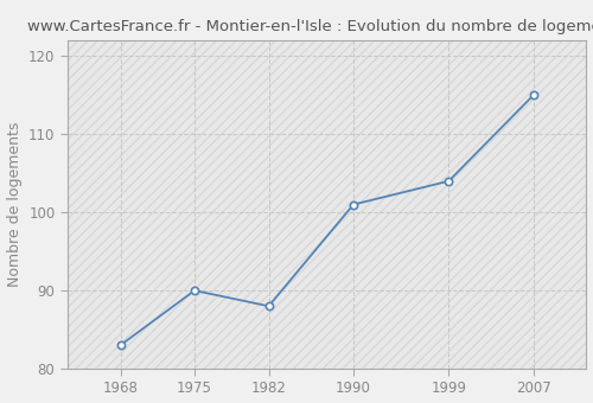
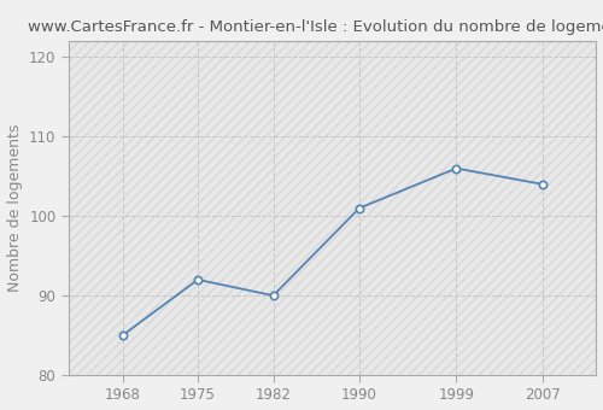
1968: 83 -> 85
1975: 90 -> 92
1982: 88 -> 90
1999: 104 -> 106
2007: 115 -> 104
